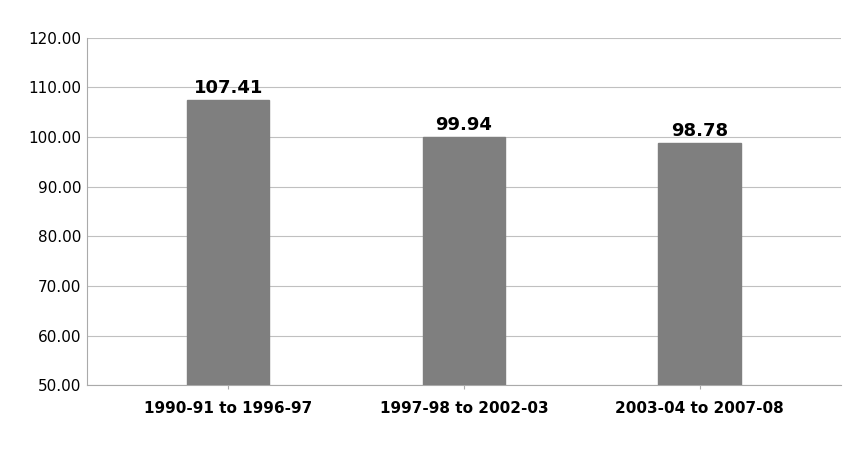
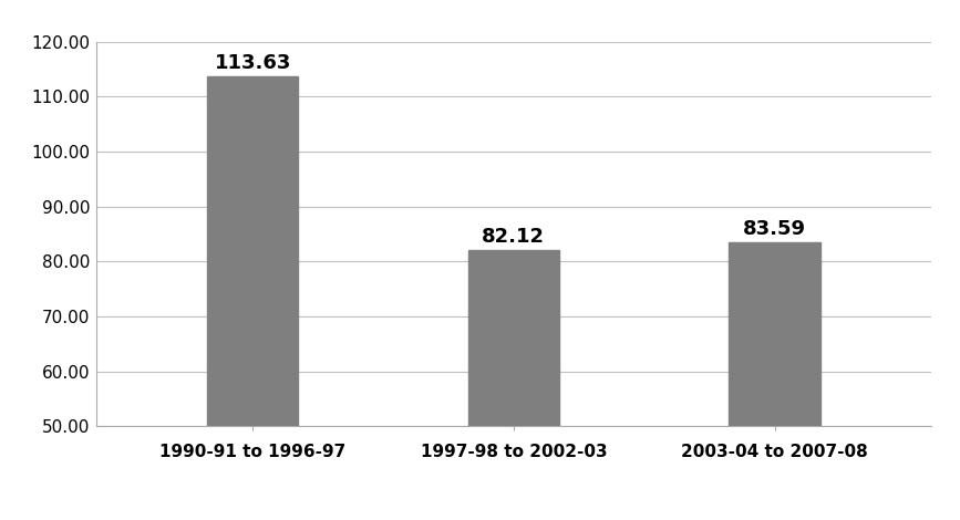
1990-91 to 1996-97: 107.41 -> 113.63
1997-98 to 2002-03: 99.94 -> 82.12
2003-04 to 2007-08: 98.78 -> 83.59
